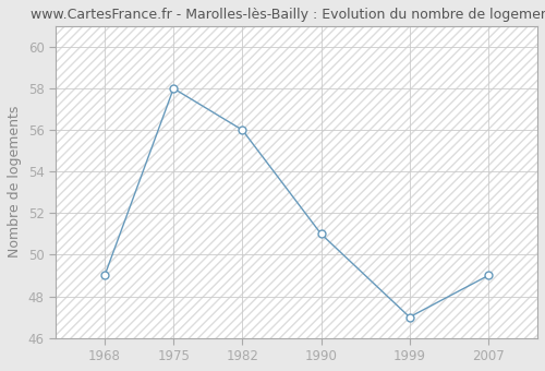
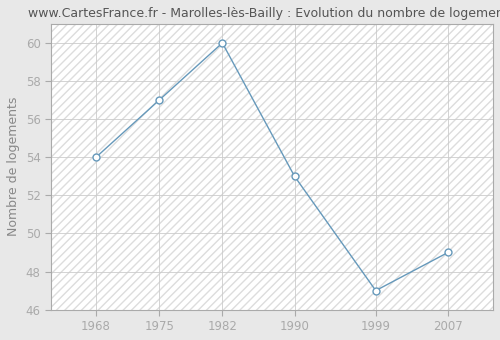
1968: 49 -> 54
1975: 58 -> 57
1982: 56 -> 60
1990: 51 -> 53
